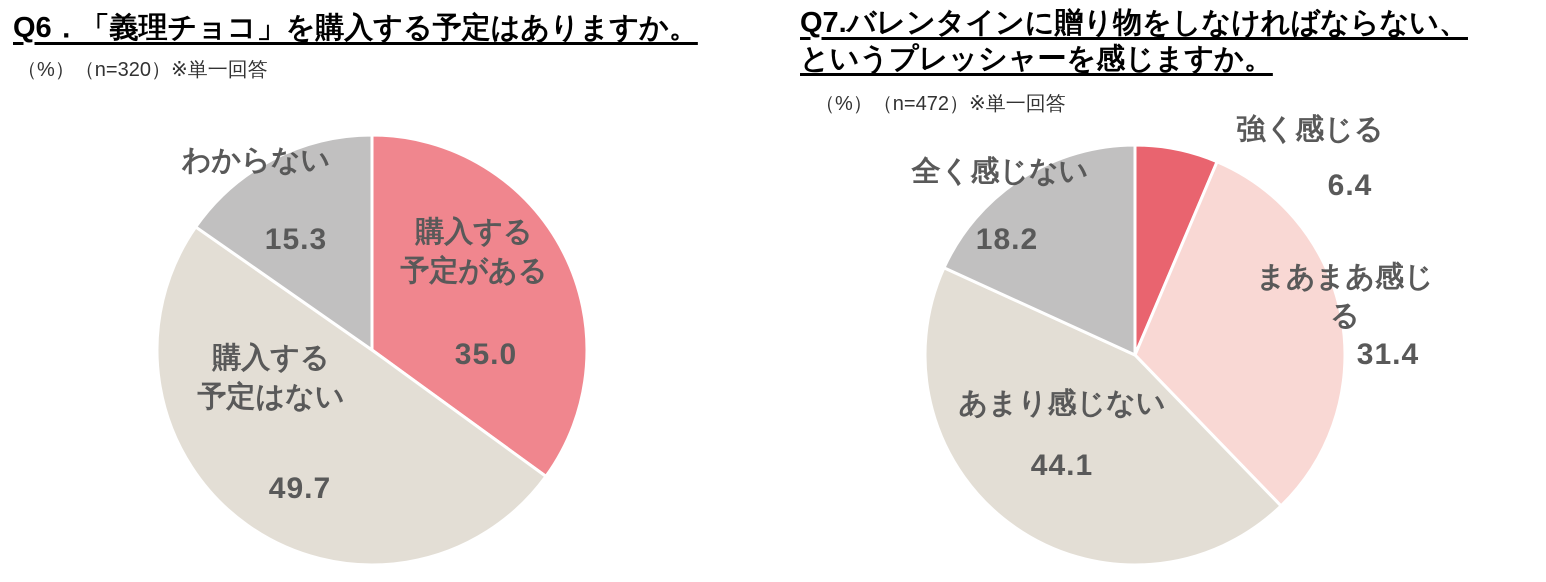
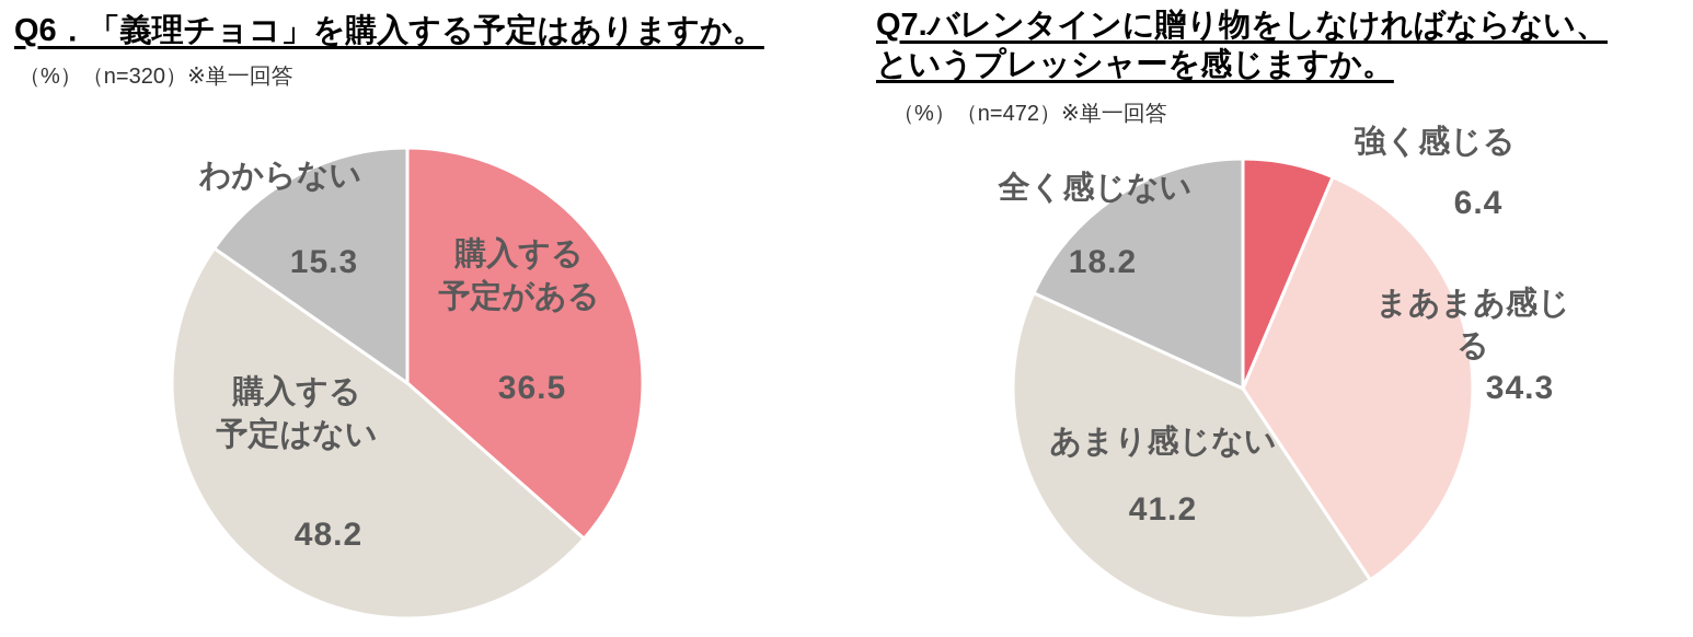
Q6．「義理チョコ」を購入する予定はありますか。/購入する予定がある: 35.0 -> 36.5
Q6．「義理チョコ」を購入する予定はありますか。/購入する予定はない: 49.7 -> 48.2
Q7.バレンタインに贈り物をしなければならない、というプレッシャーを感じますか。/まあまあ感じる: 31.4 -> 34.3
Q7.バレンタインに贈り物をしなければならない、というプレッシャーを感じますか。/あまり感じない: 44.1 -> 41.2
